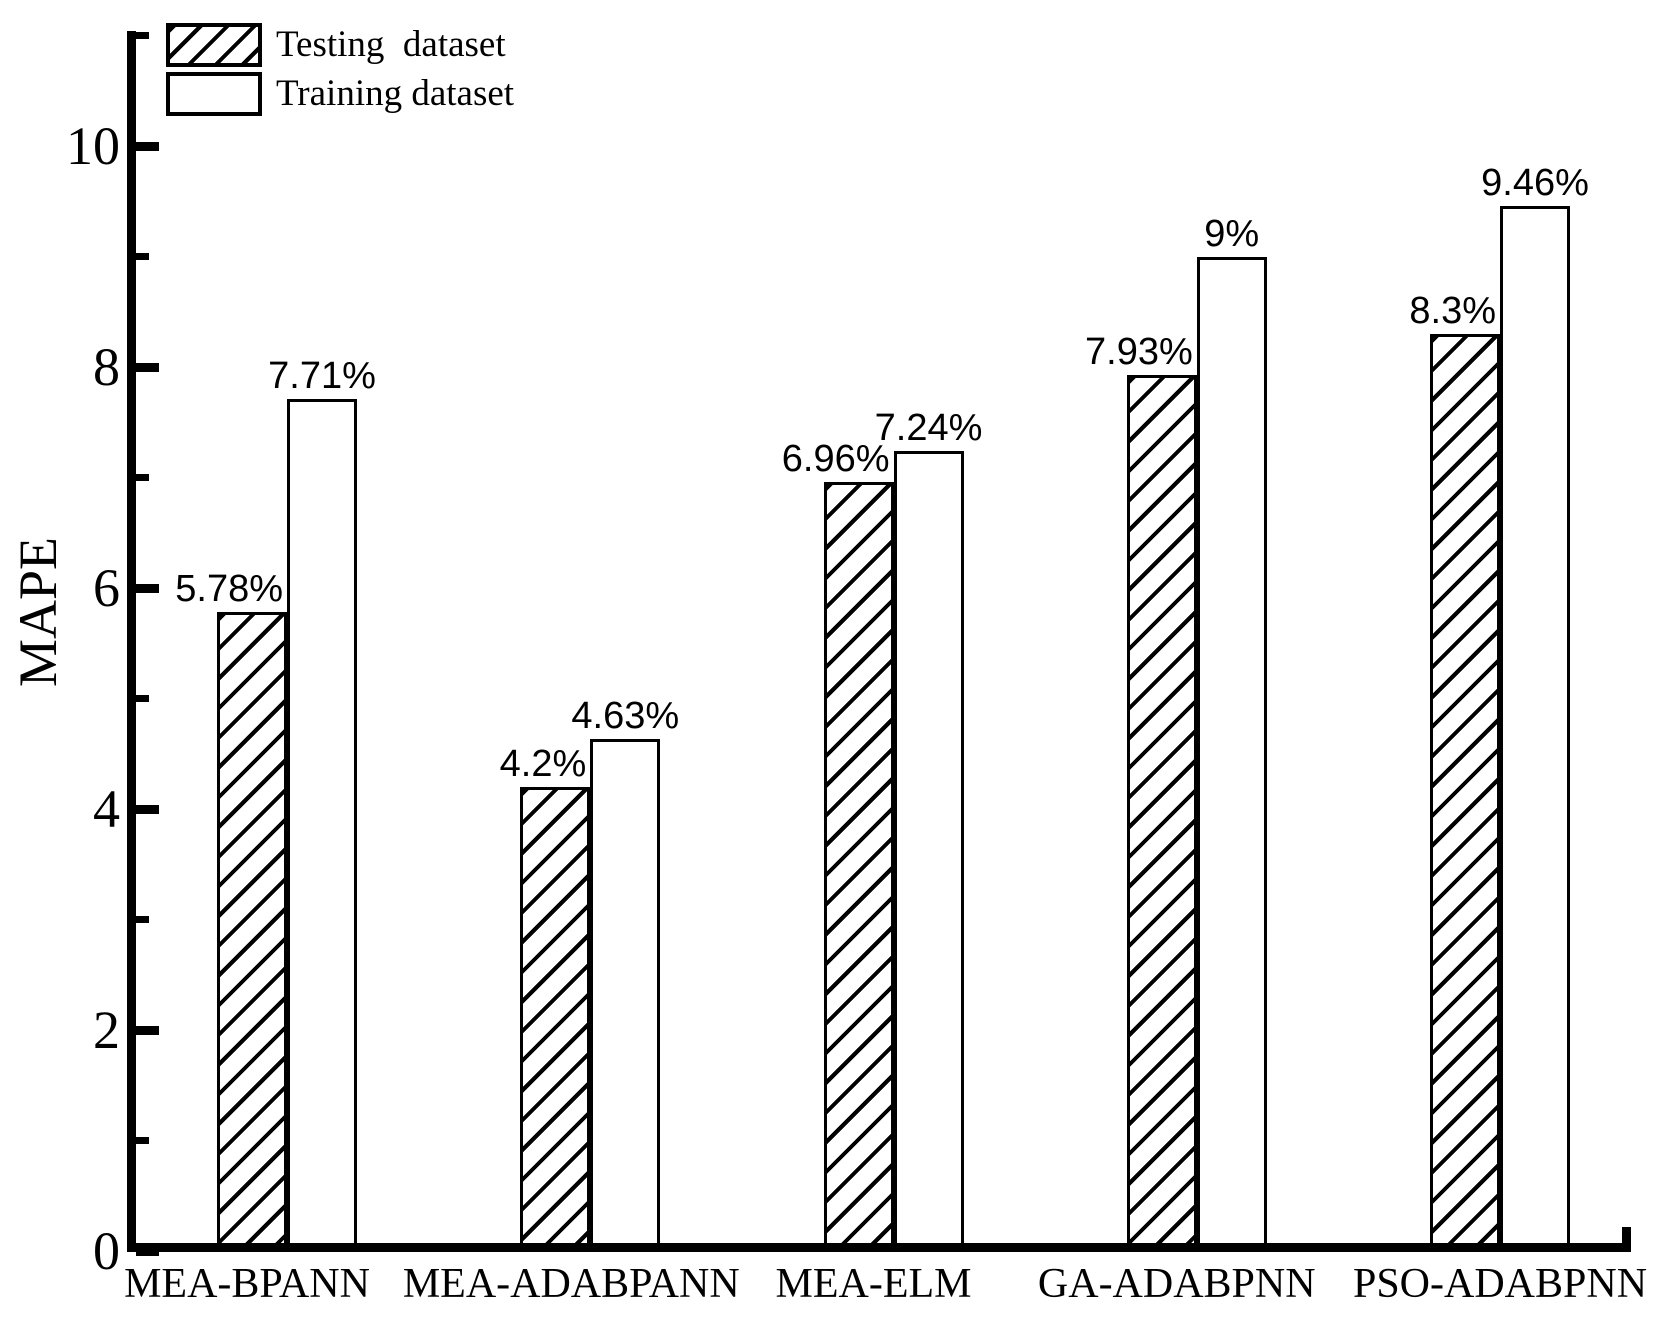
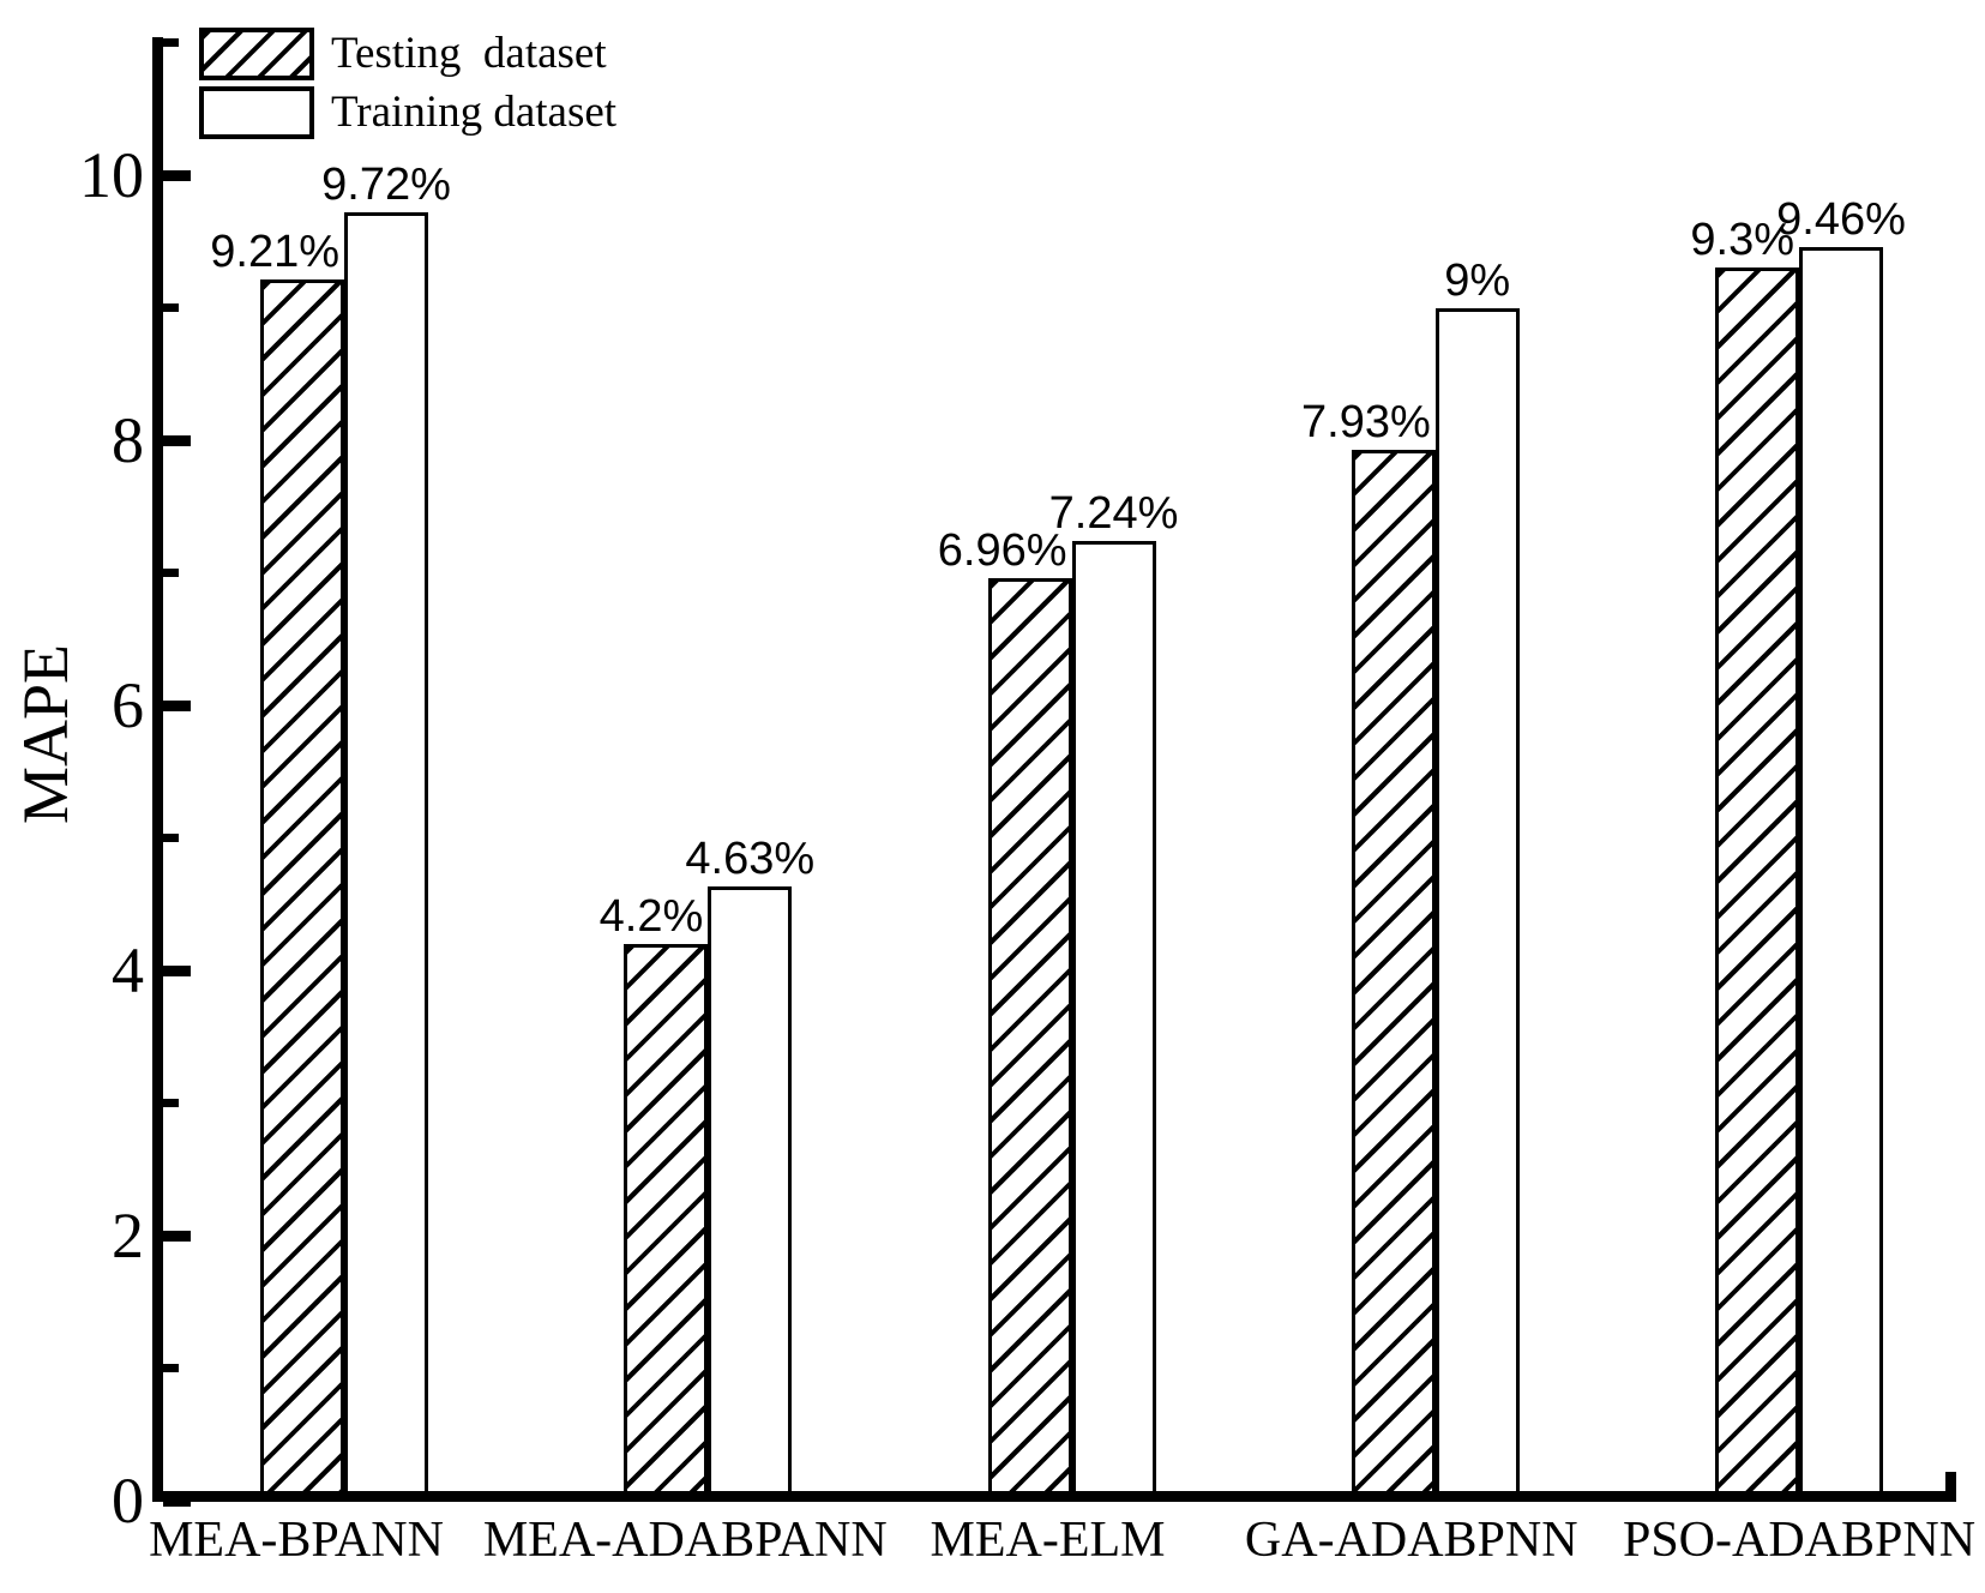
Testing dataset/MEA-BPANN: 5.78% -> 9.21%
Training dataset/MEA-BPANN: 7.71% -> 9.72%
Testing dataset/PSO-ADABPNN: 8.3% -> 9.3%
